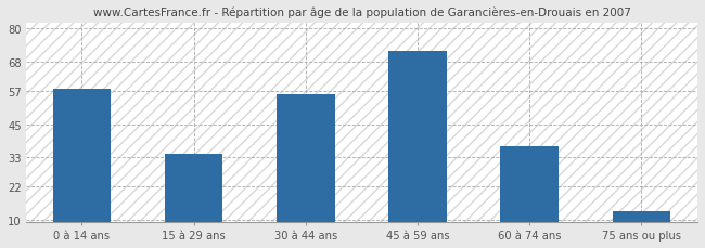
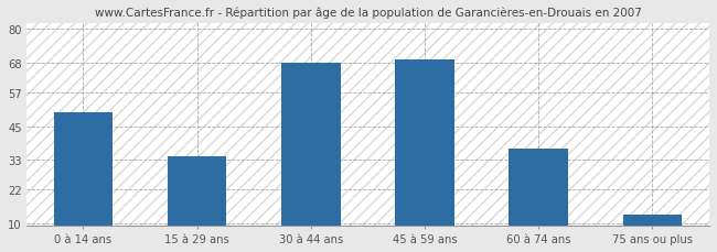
0 à 14 ans: 58 -> 50
30 à 44 ans: 56 -> 68
45 à 59 ans: 72 -> 69
